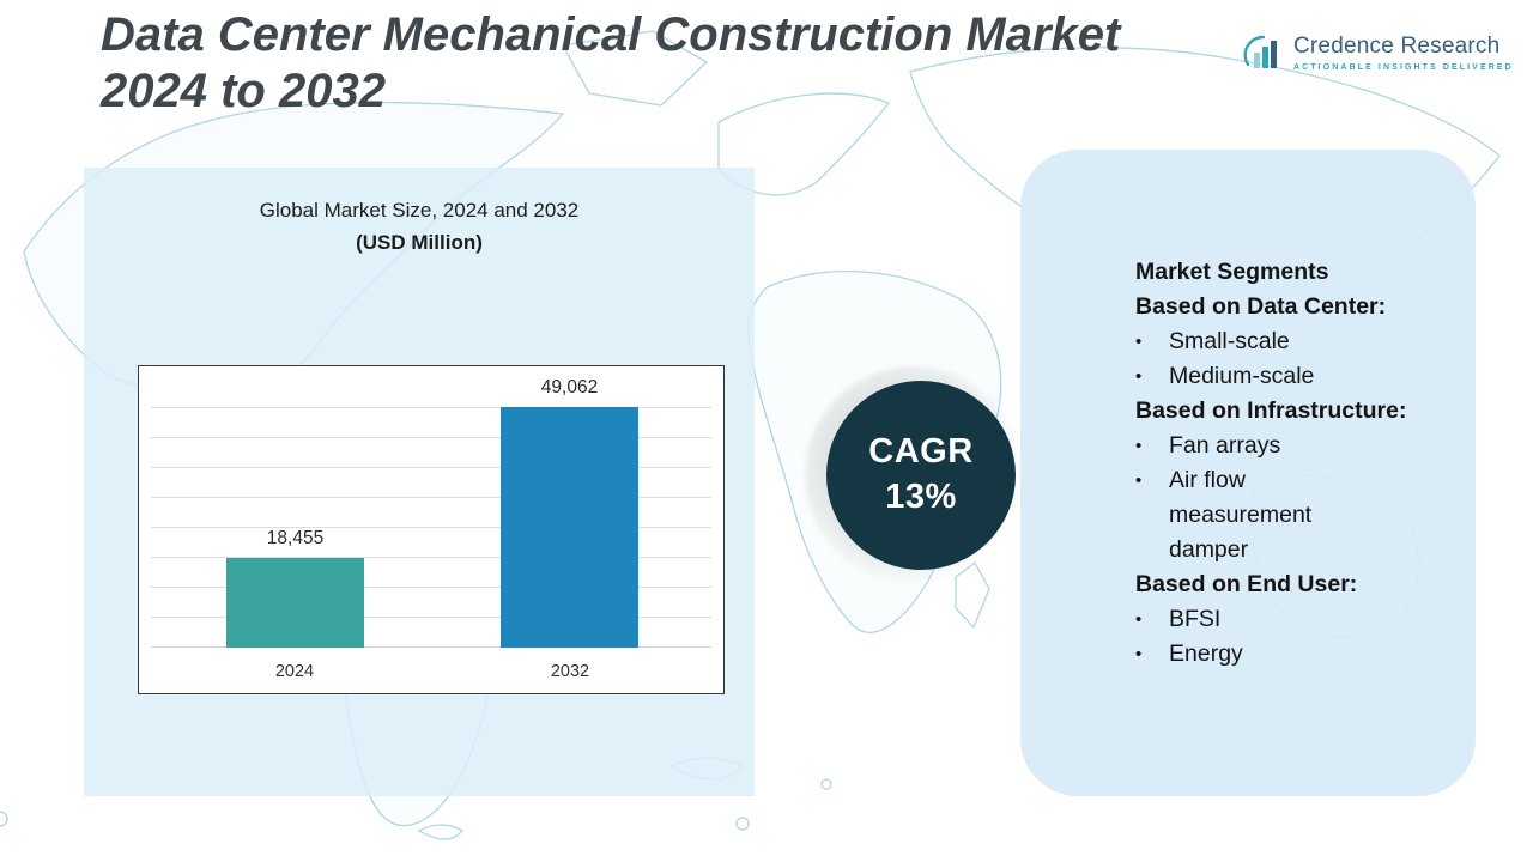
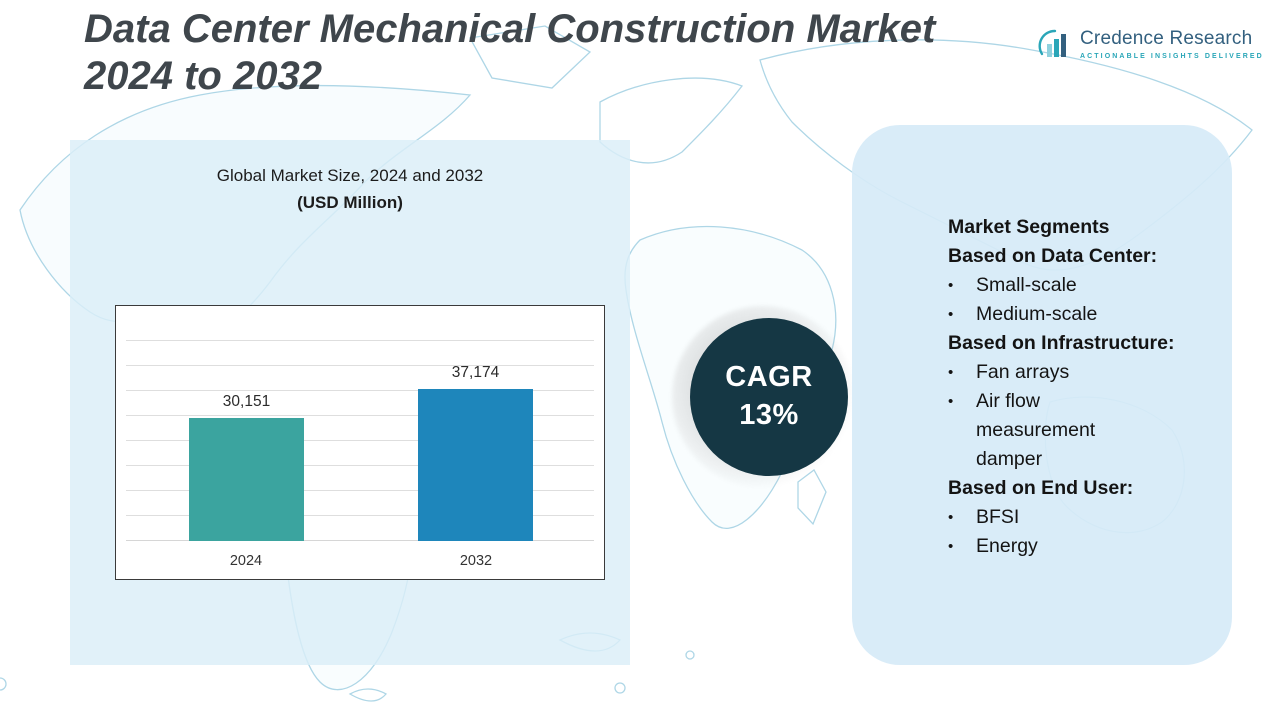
2024: 18,455 -> 30,151
2032: 49,062 -> 37,174
